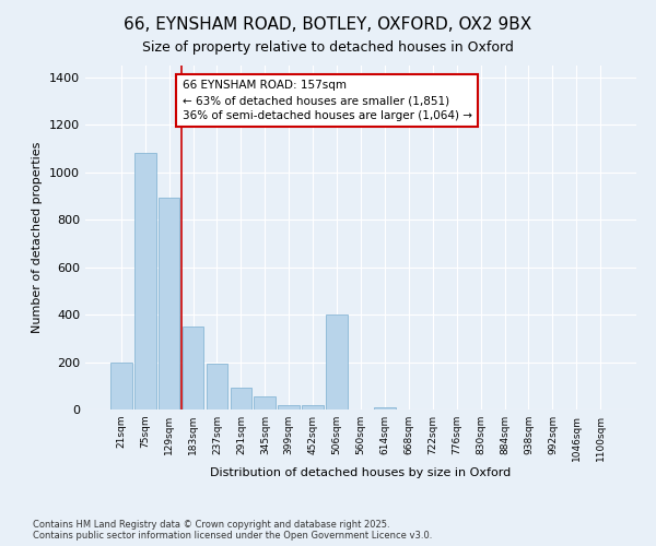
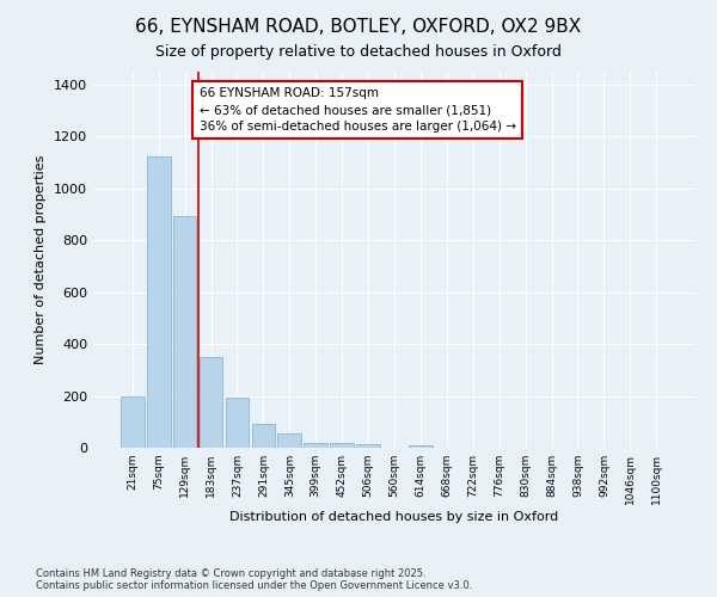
75sqm: 1080 -> 1125
506sqm: 400 -> 15
